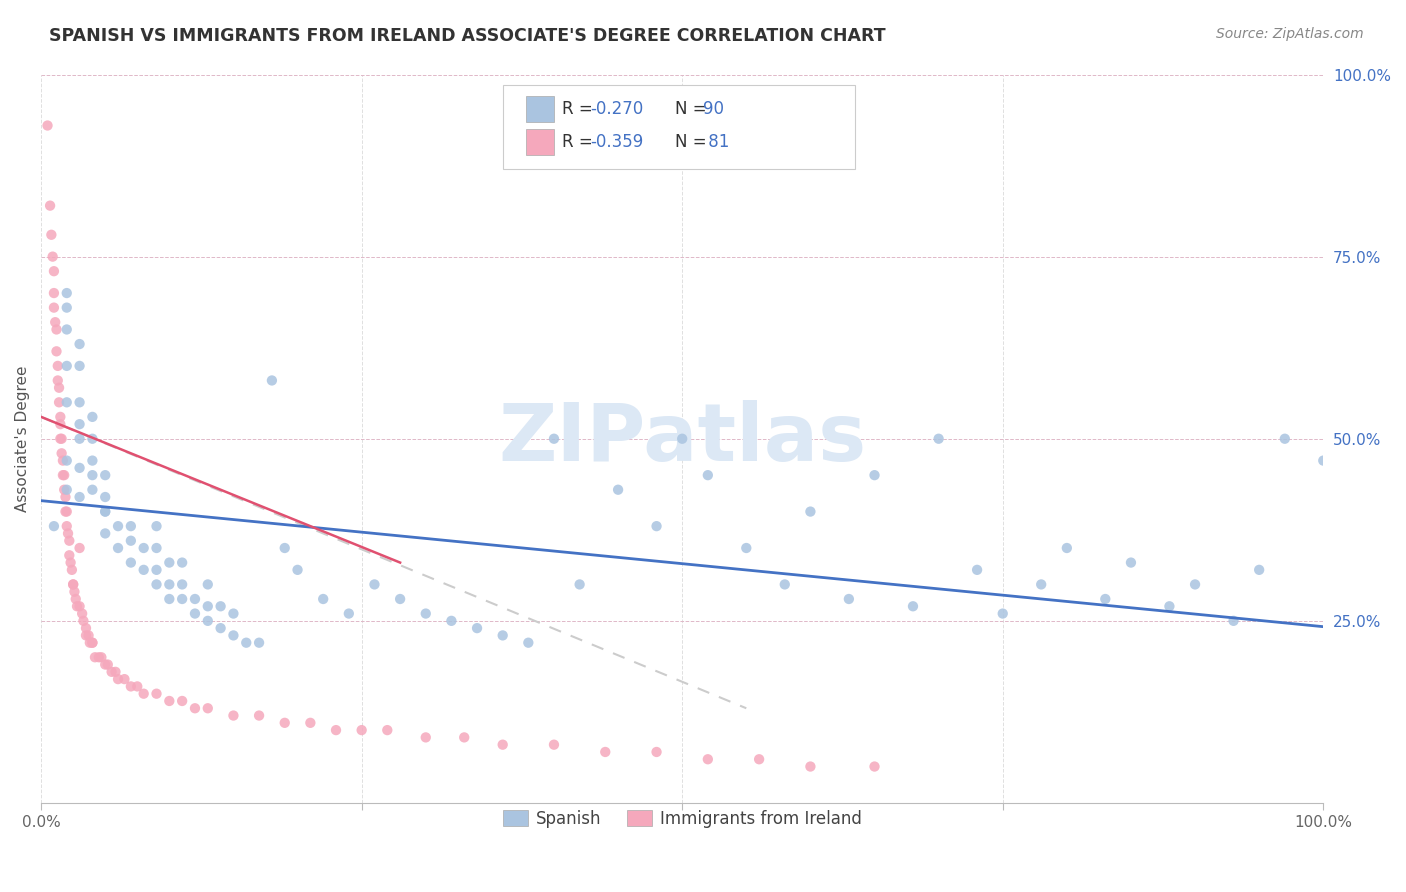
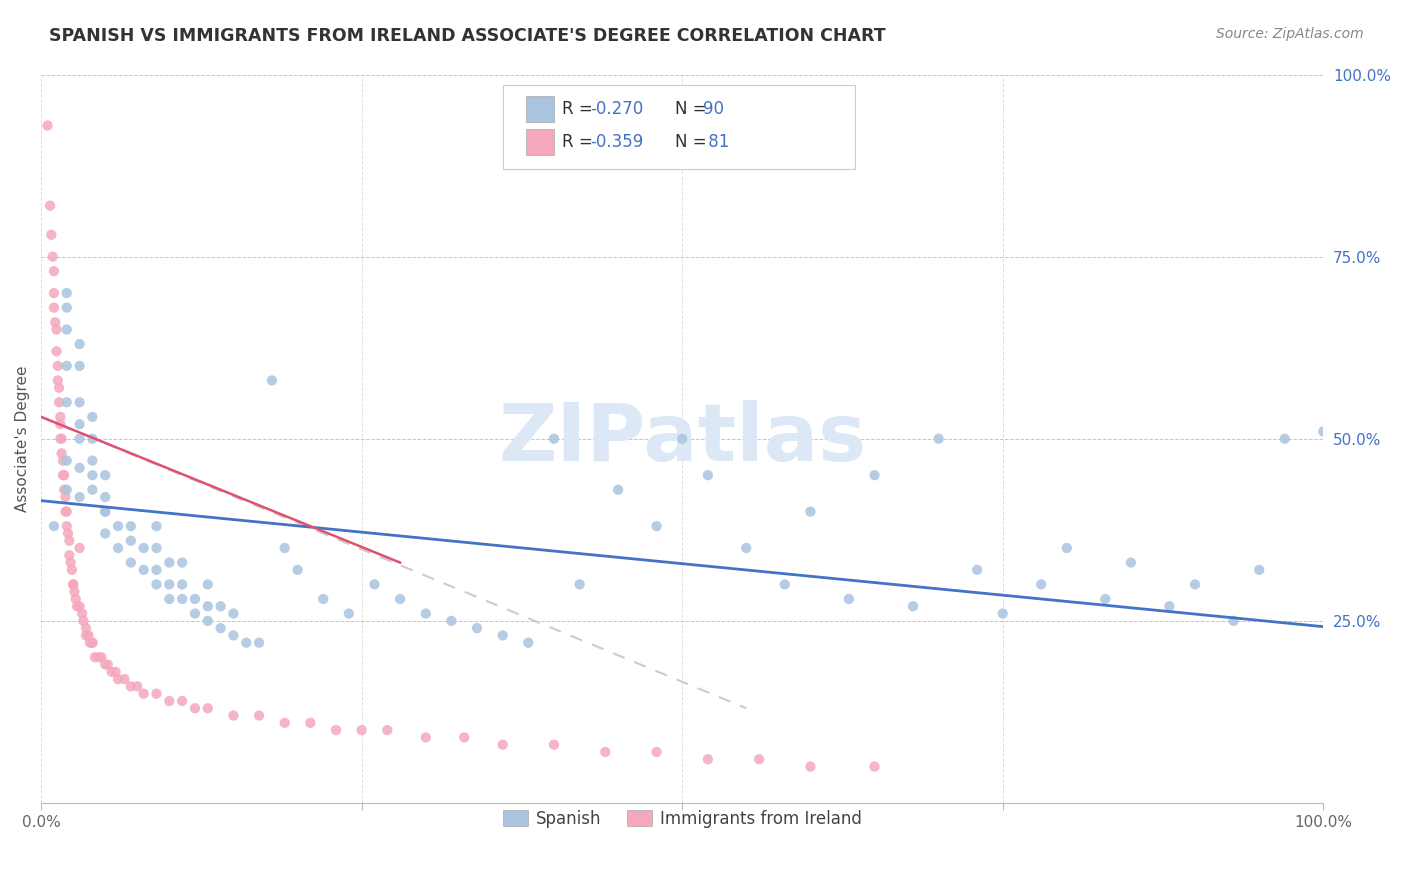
Spanish/100.0%: 47% -> 51%
